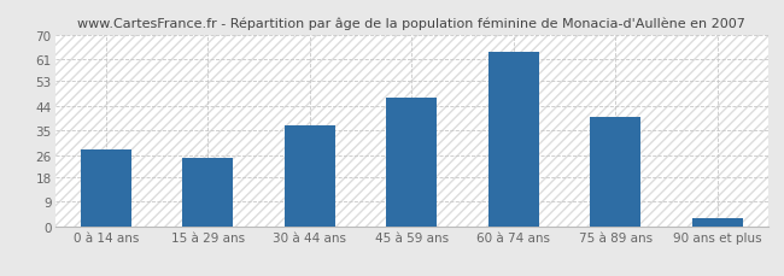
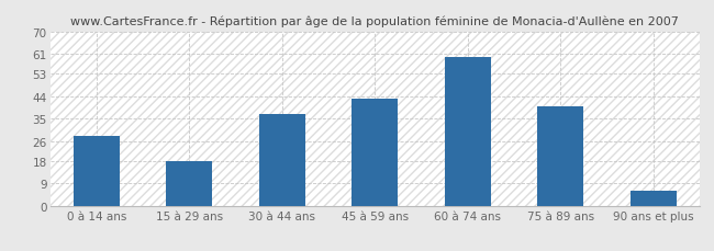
15 à 29 ans: 25 -> 18
45 à 59 ans: 47 -> 43
60 à 74 ans: 64 -> 60
90 ans et plus: 3 -> 6
